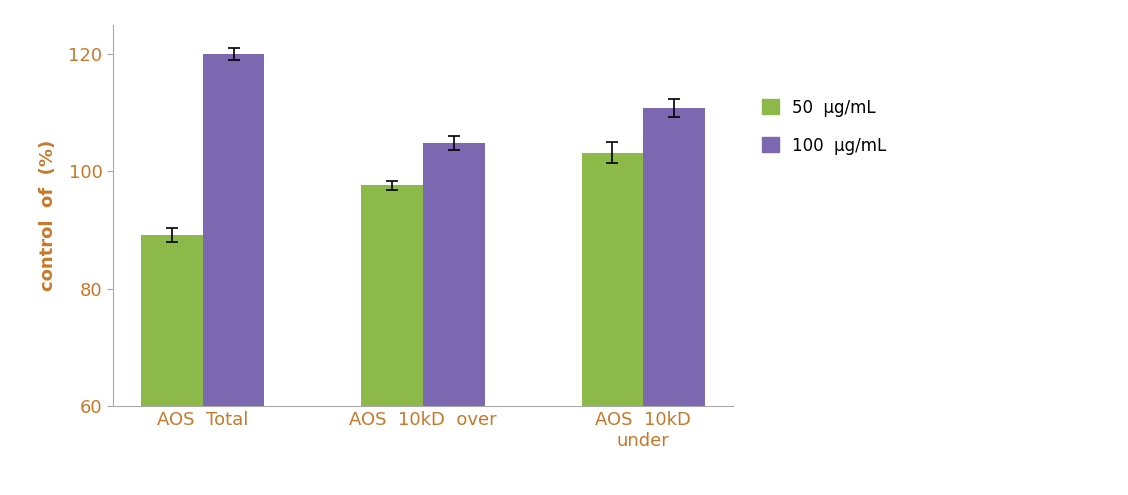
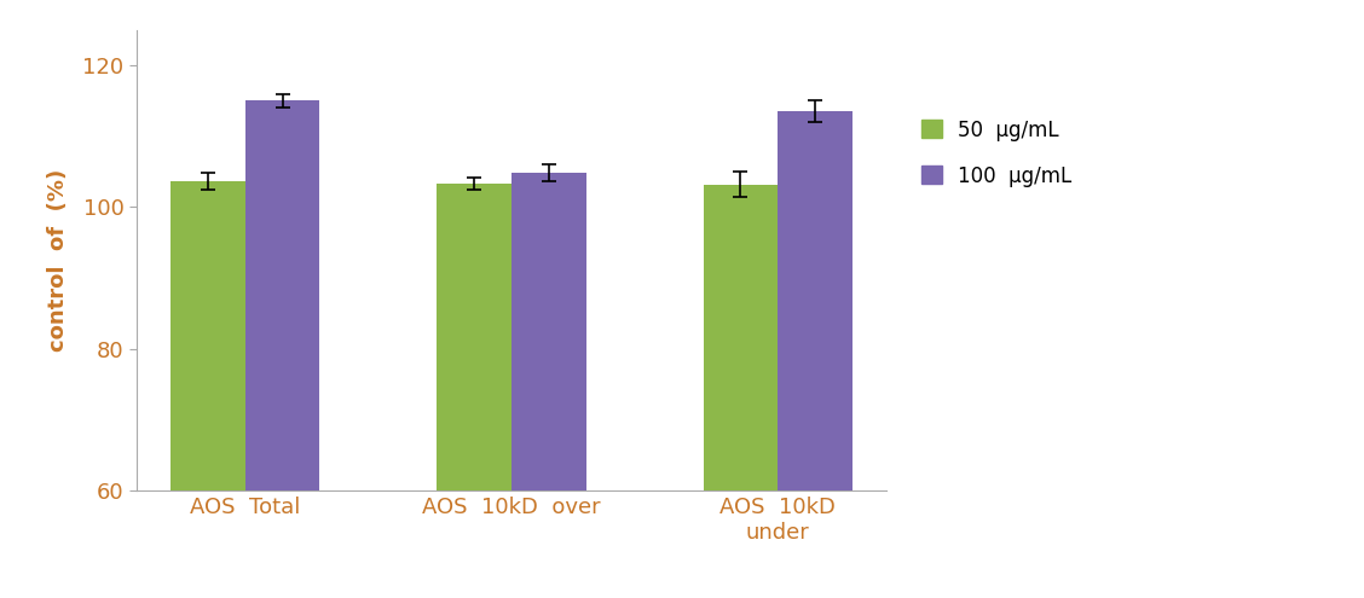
50 μg/mL/AOS Total: 89.2 -> 103.7
100 μg/mL/AOS Total: 120.0 -> 115.0
50 μg/mL/AOS 10kD over: 97.6 -> 103.3
100 μg/mL/AOS 10kD under: 110.8 -> 113.5
